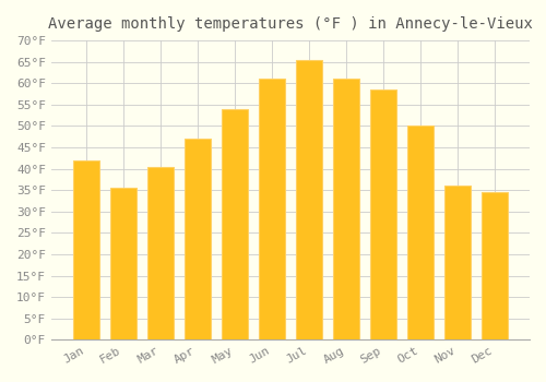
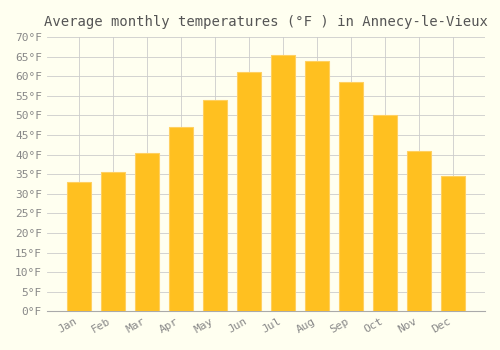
Jan: 42.0°F -> 33.0°F
Aug: 61.0°F -> 64.0°F
Nov: 36.0°F -> 41.0°F
